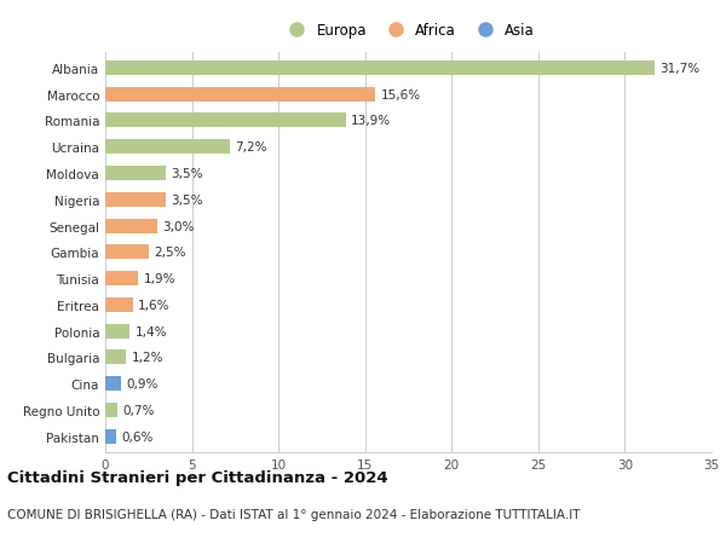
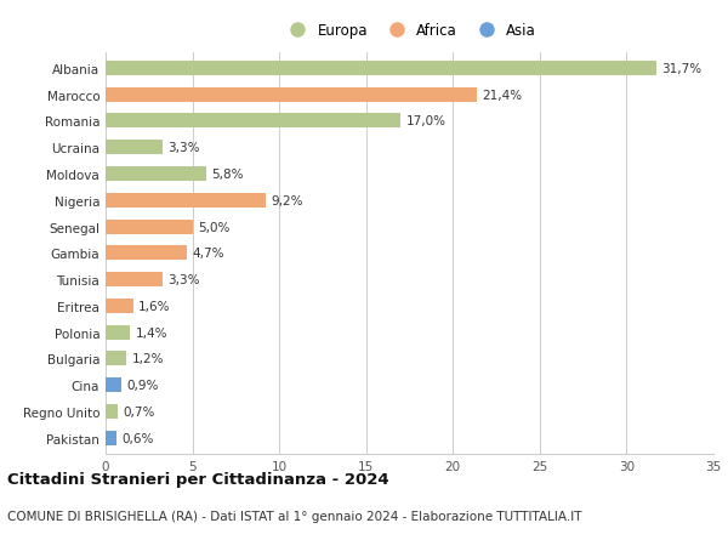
Marocco: 15,6% -> 21,4%
Romania: 13,9% -> 17,0%
Ucraina: 7,2% -> 3,3%
Moldova: 3,5% -> 5,8%
Nigeria: 3,5% -> 9,2%
Senegal: 3,0% -> 5,0%
Gambia: 2,5% -> 4,7%
Tunisia: 1,9% -> 3,3%
